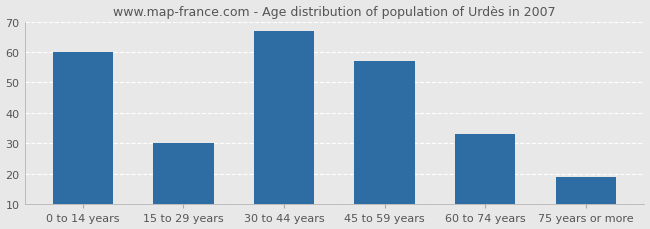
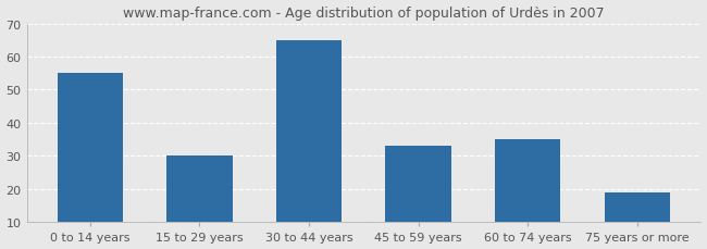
0 to 14 years: 60 -> 55
30 to 44 years: 67 -> 65
45 to 59 years: 57 -> 33
60 to 74 years: 33 -> 35
